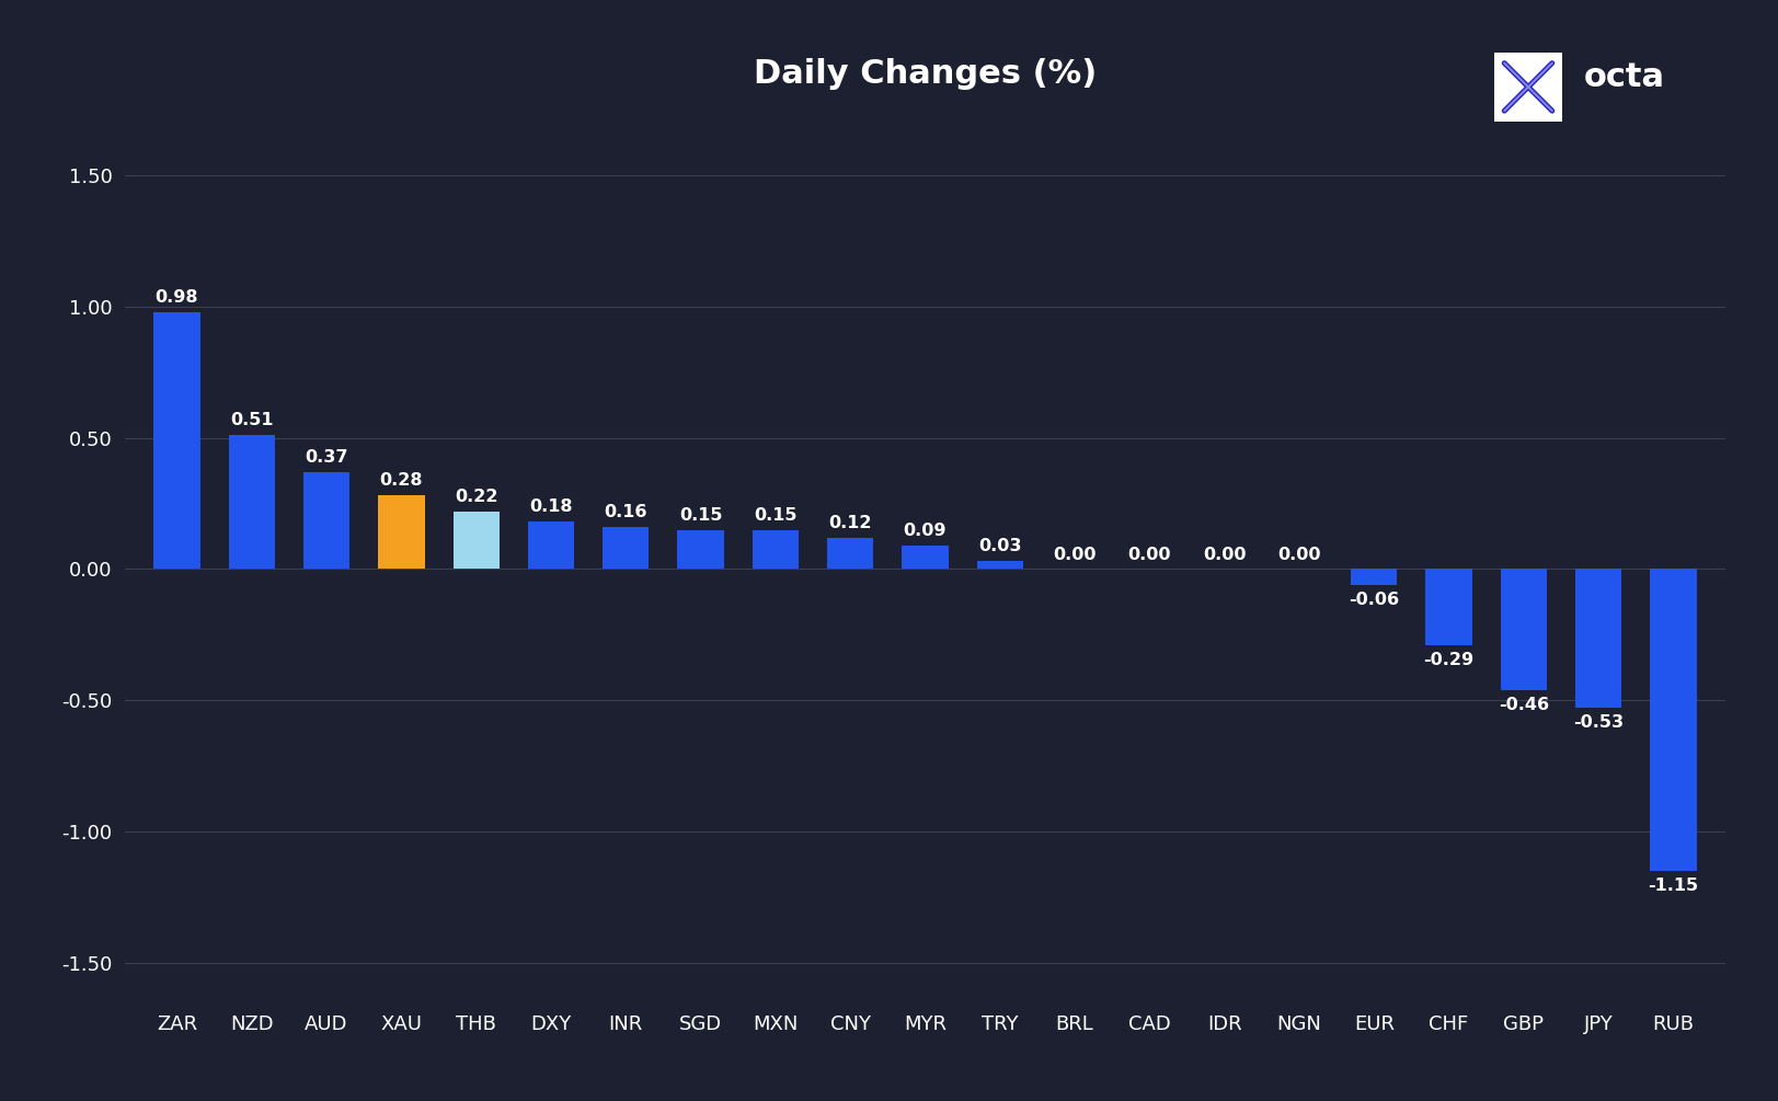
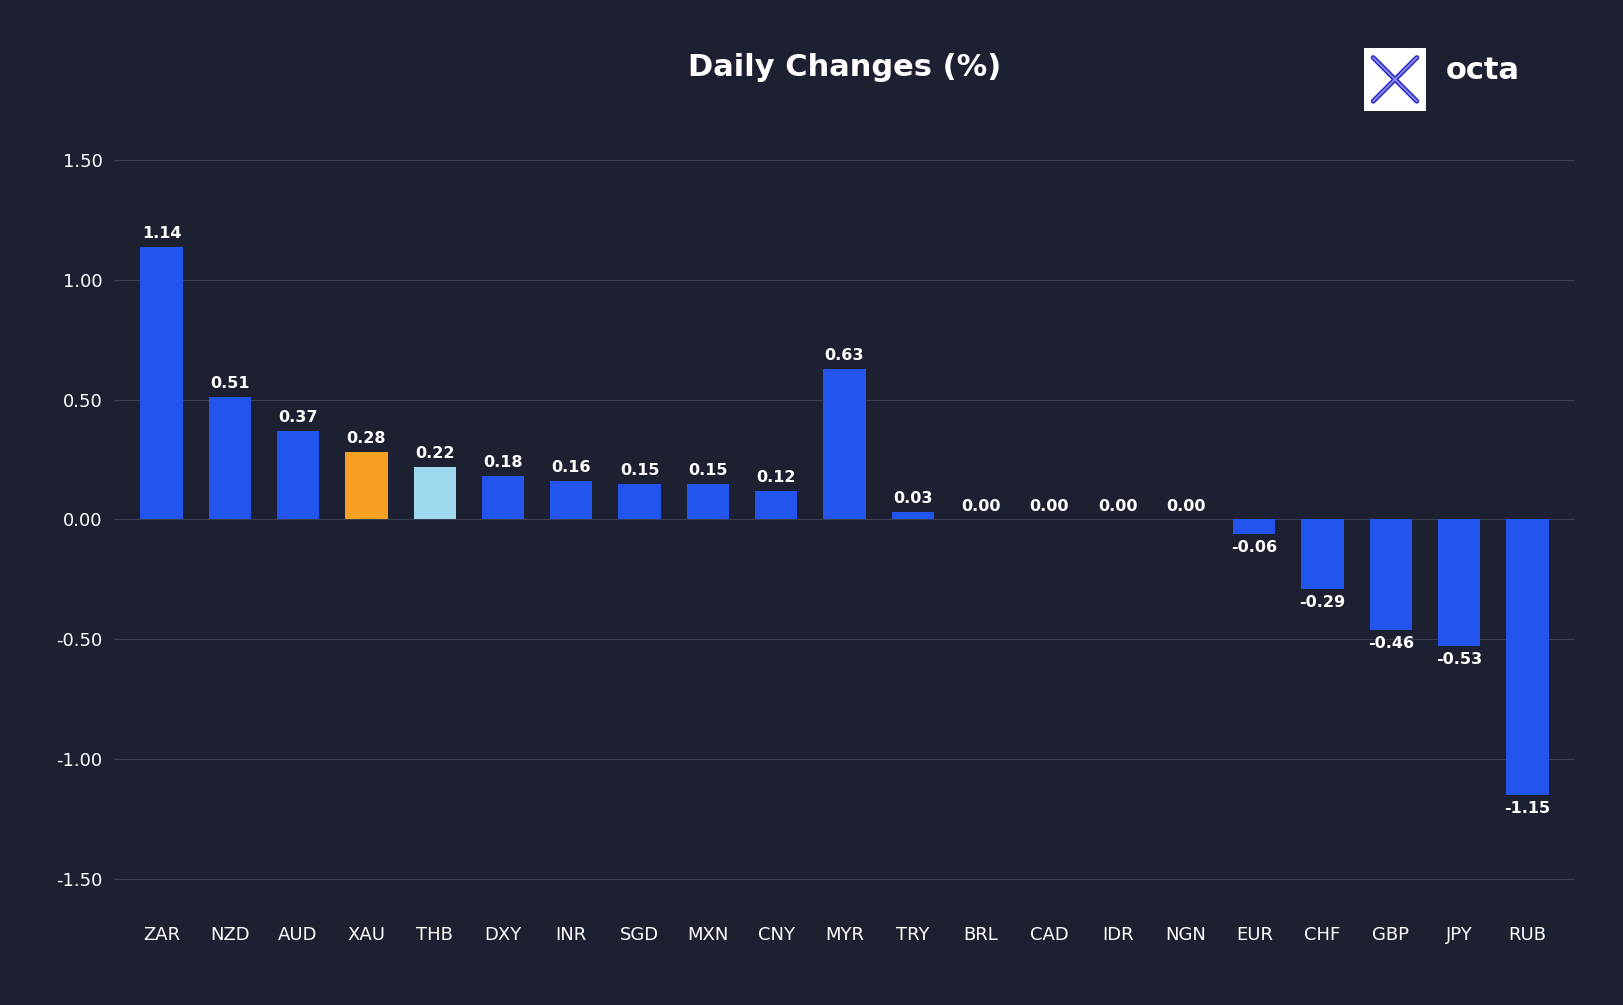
ZAR: 0.98 -> 1.14
MYR: 0.09 -> 0.63
